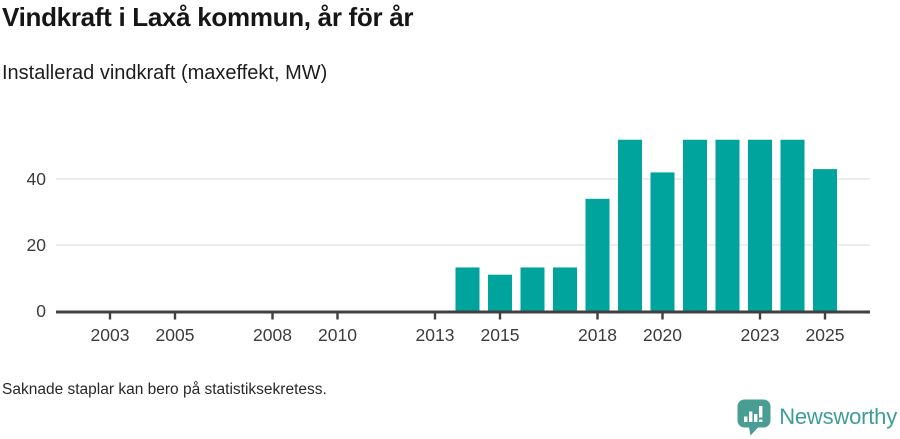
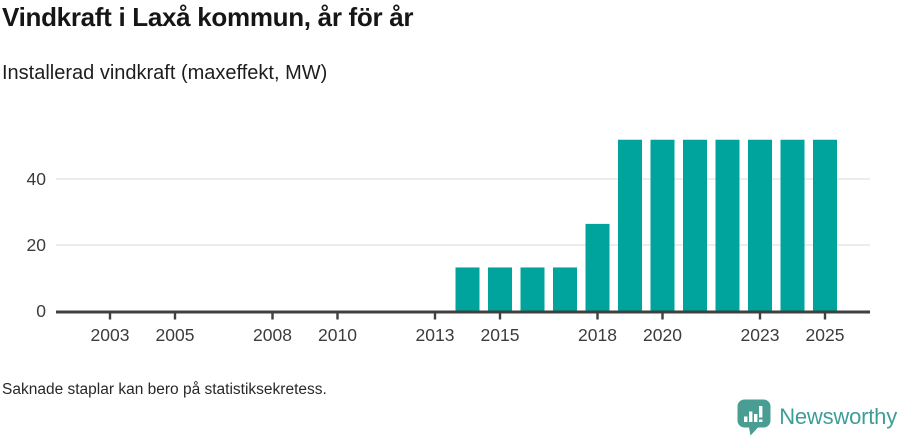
2015: 11 -> 13
2018: 34 -> 26
2020: 42 -> 52
2025: 43 -> 52
